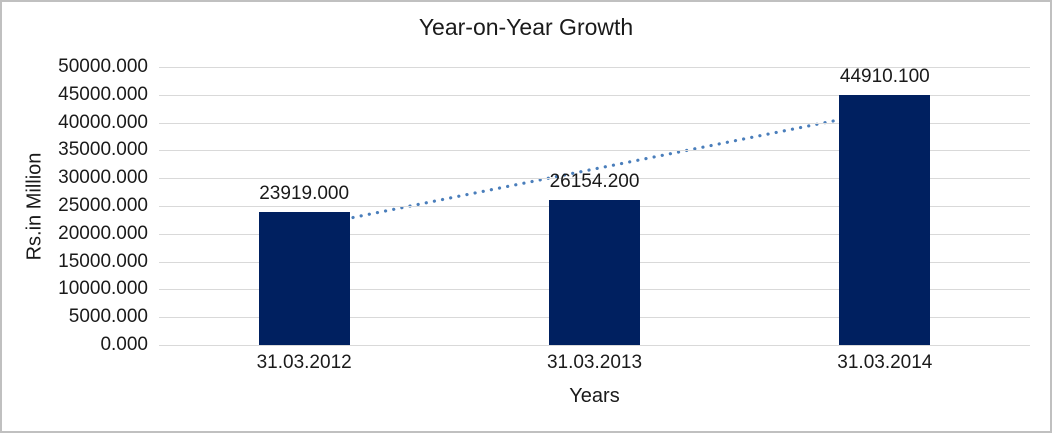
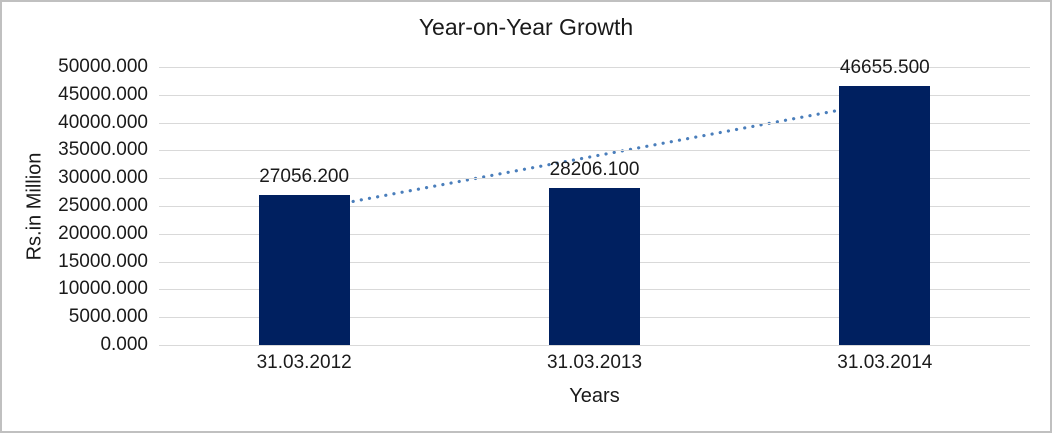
31.03.2012: 23919.000 -> 27056.200
31.03.2013: 26154.200 -> 28206.100
31.03.2014: 44910.100 -> 46655.500
